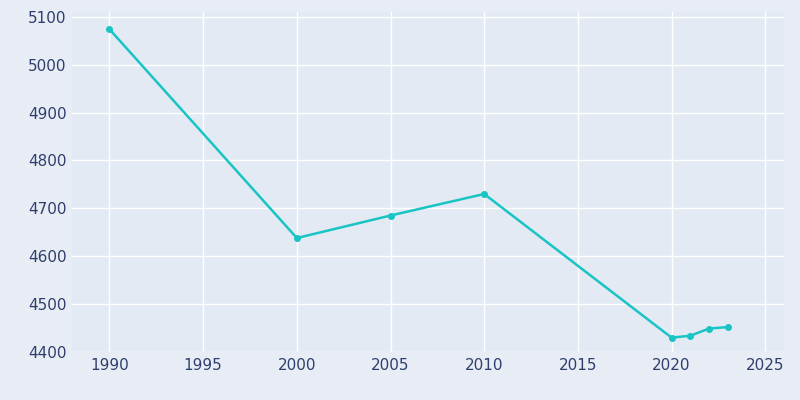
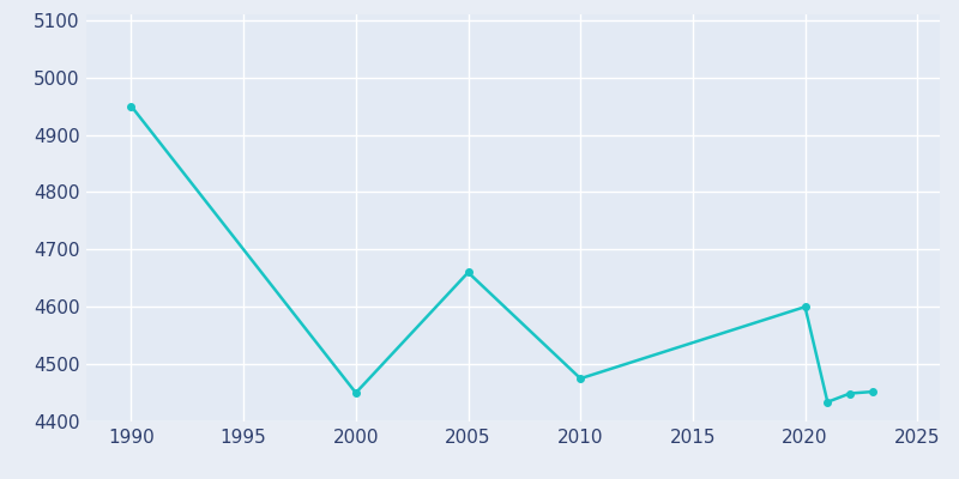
1990: 5074 -> 4950
2000: 4638 -> 4450
2005: 4685 -> 4660
2010: 4730 -> 4475
2020: 4430 -> 4600
